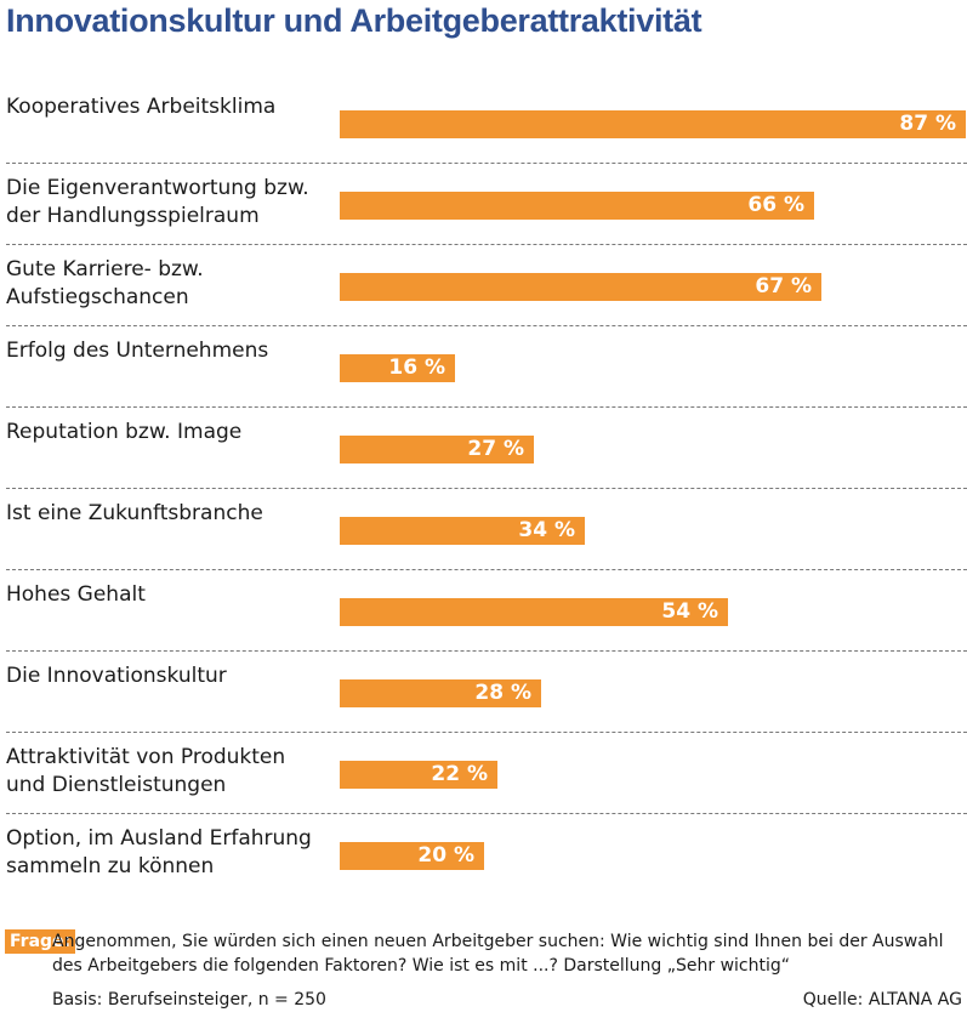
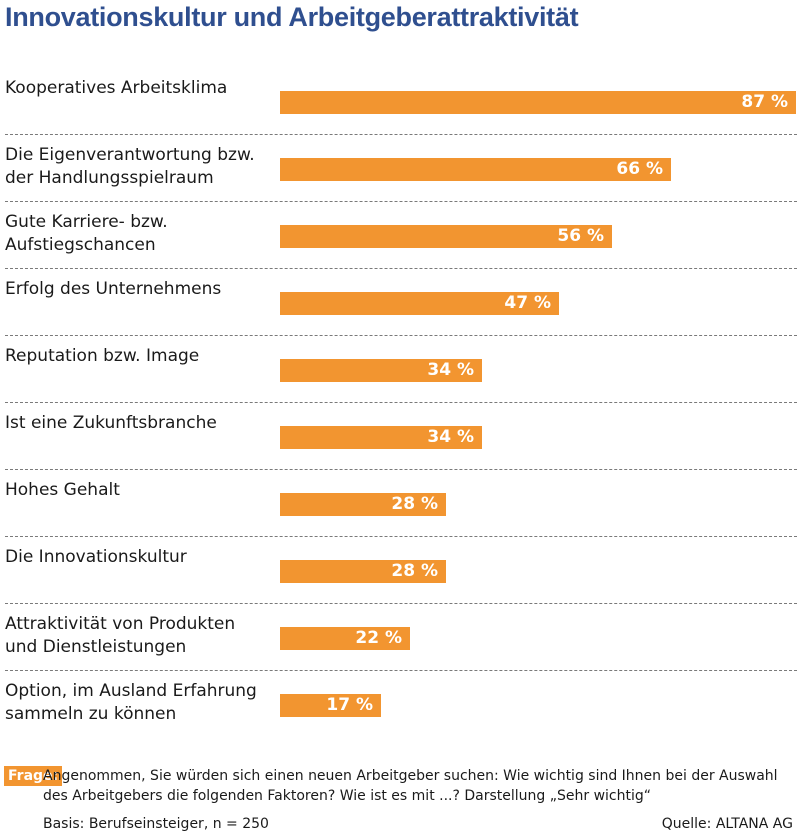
Gute Karriere- bzw. Aufstiegschancen: 67 -> 56
Erfolg des Unternehmens: 16 -> 47
Reputation bzw. Image: 27 -> 34
Hohes Gehalt: 54 -> 28
Option, im Ausland Erfahrung sammeln zu können: 20 -> 17
